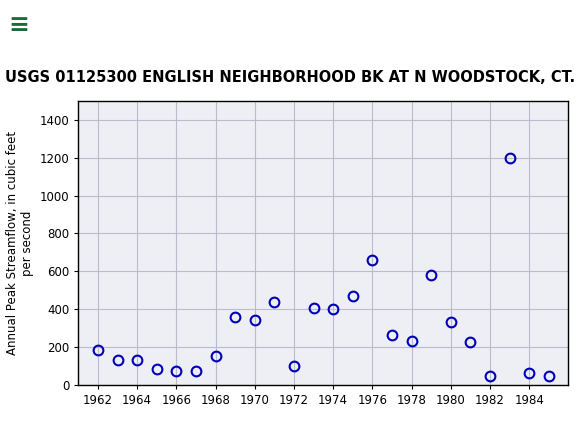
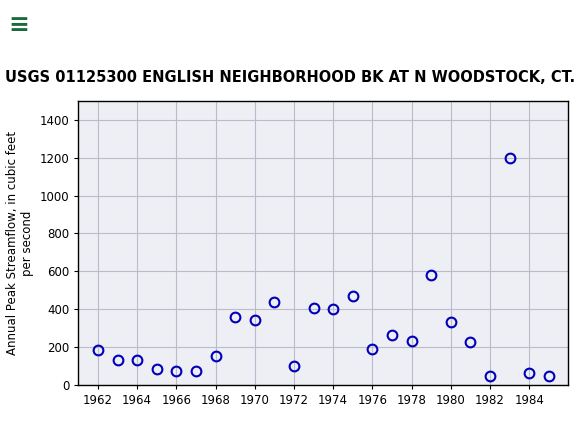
1976: 660 -> 190
